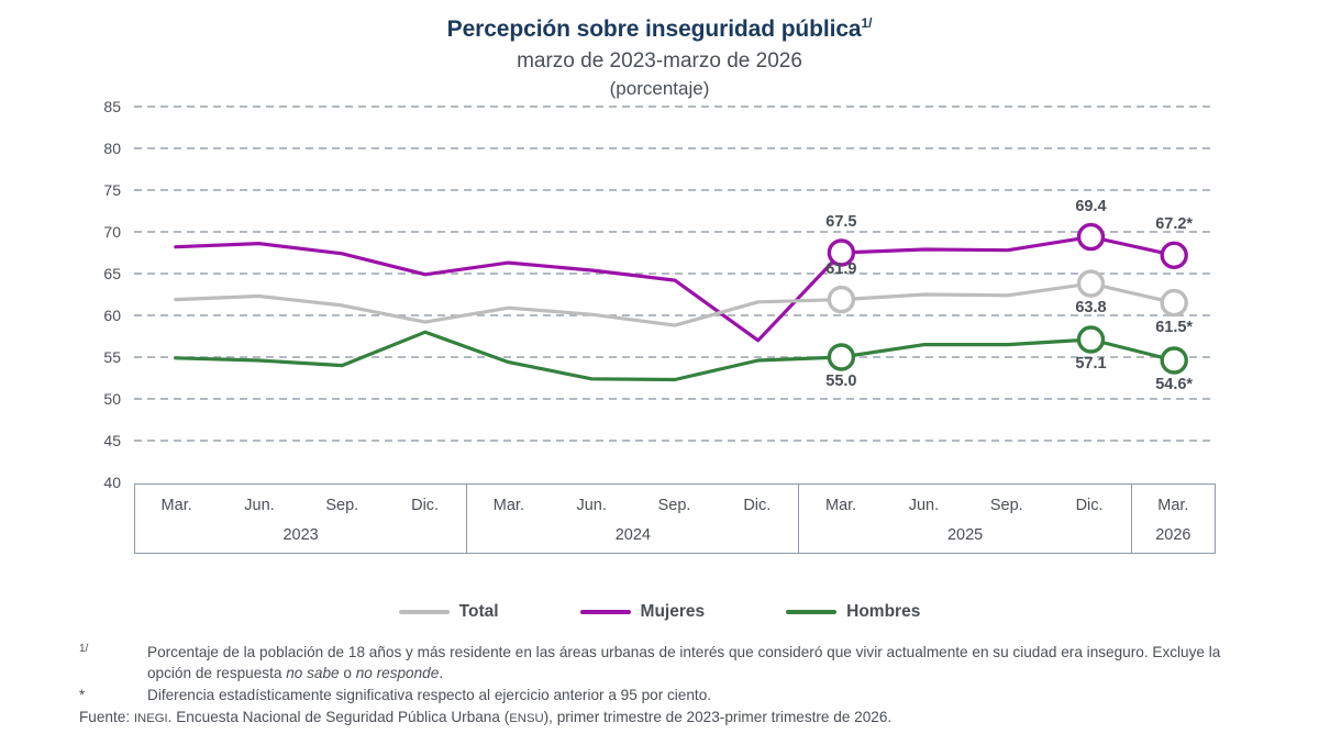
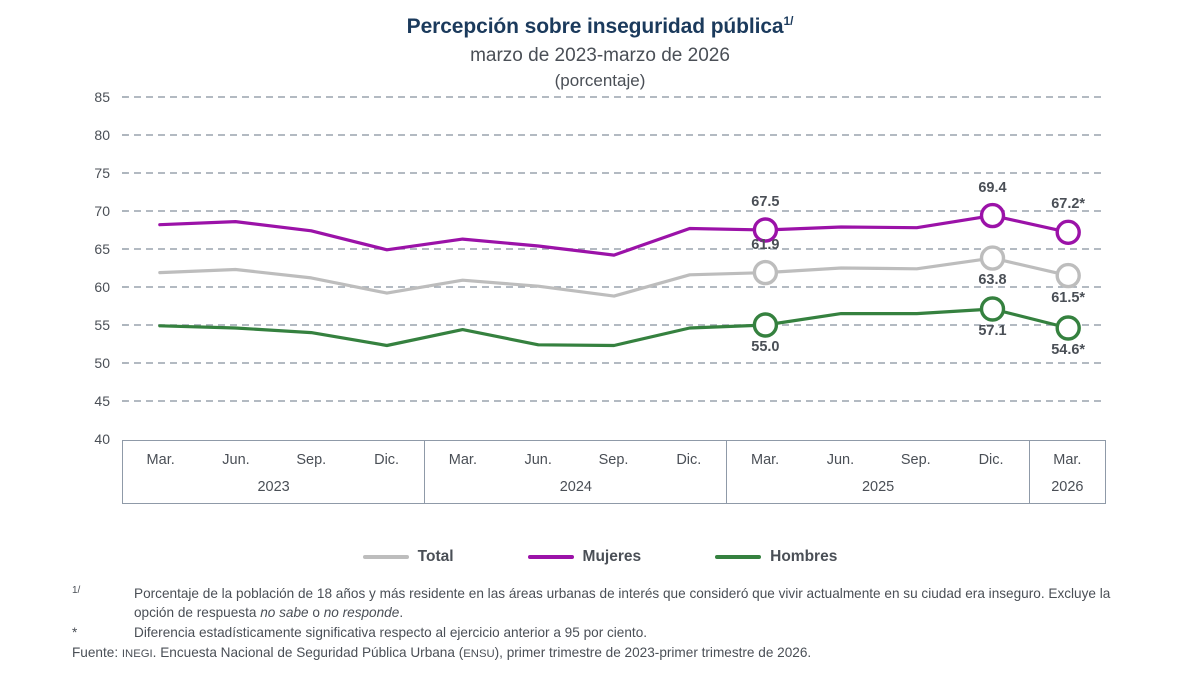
Hombres/Dic. 2023: 58 -> 52
Mujeres/Dic. 2024: 57 -> 68
